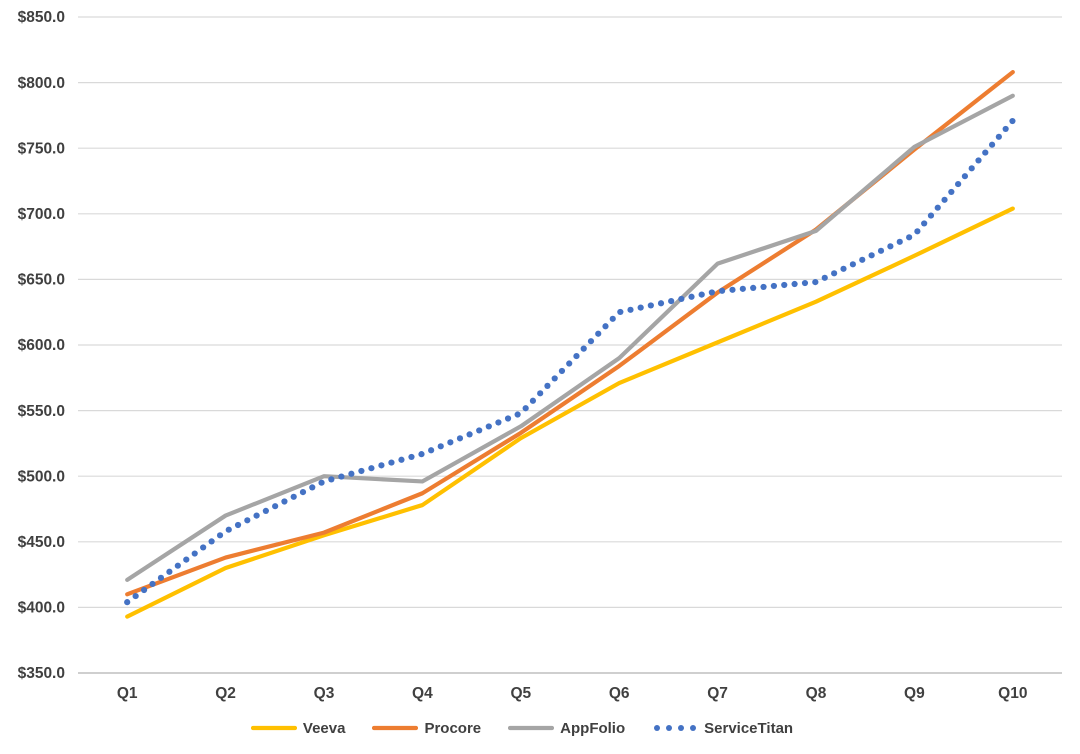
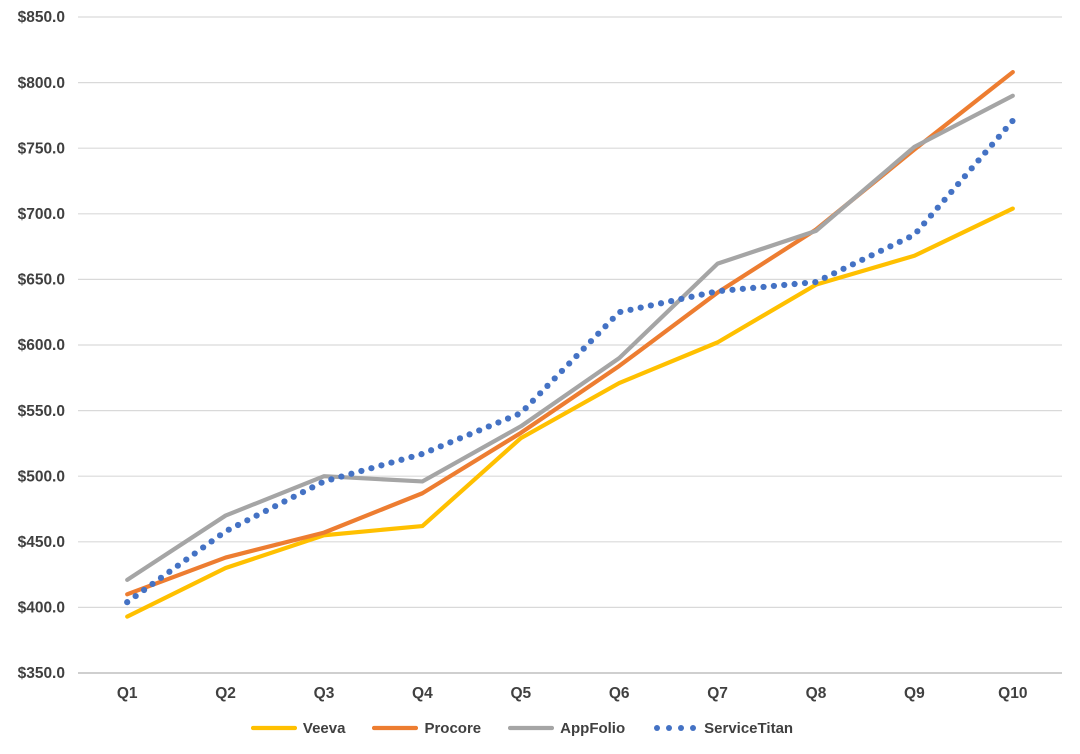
Veeva/Q4: $478 -> $462
Veeva/Q8: $633 -> $646
